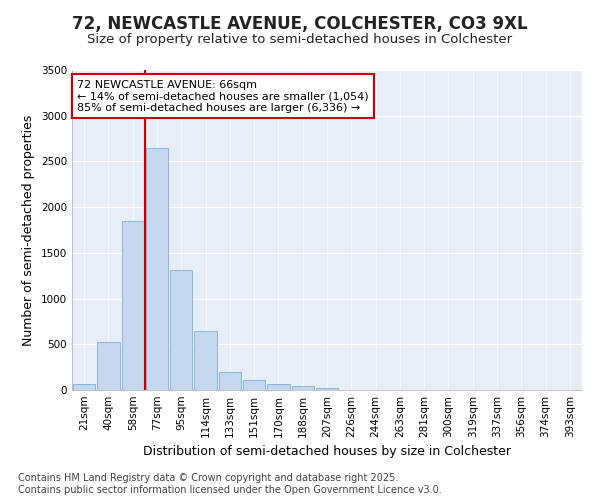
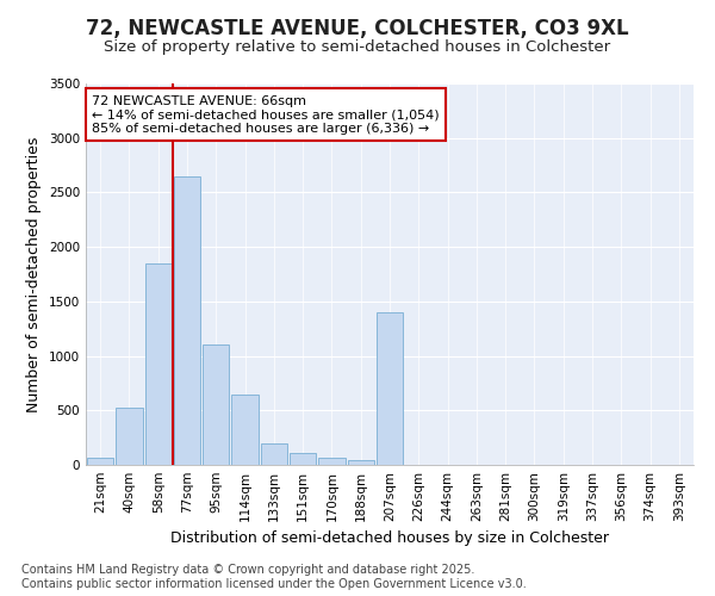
95sqm: 1310 -> 1100
207sqm: 20 -> 1400
